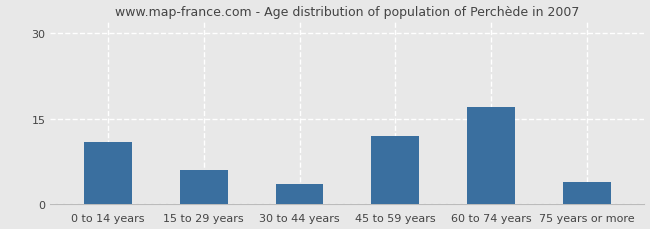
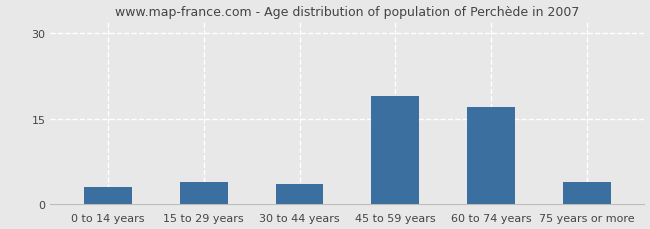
0 to 14 years: 11.0 -> 3.0
15 to 29 years: 6.0 -> 4.0
45 to 59 years: 12.0 -> 19.0
